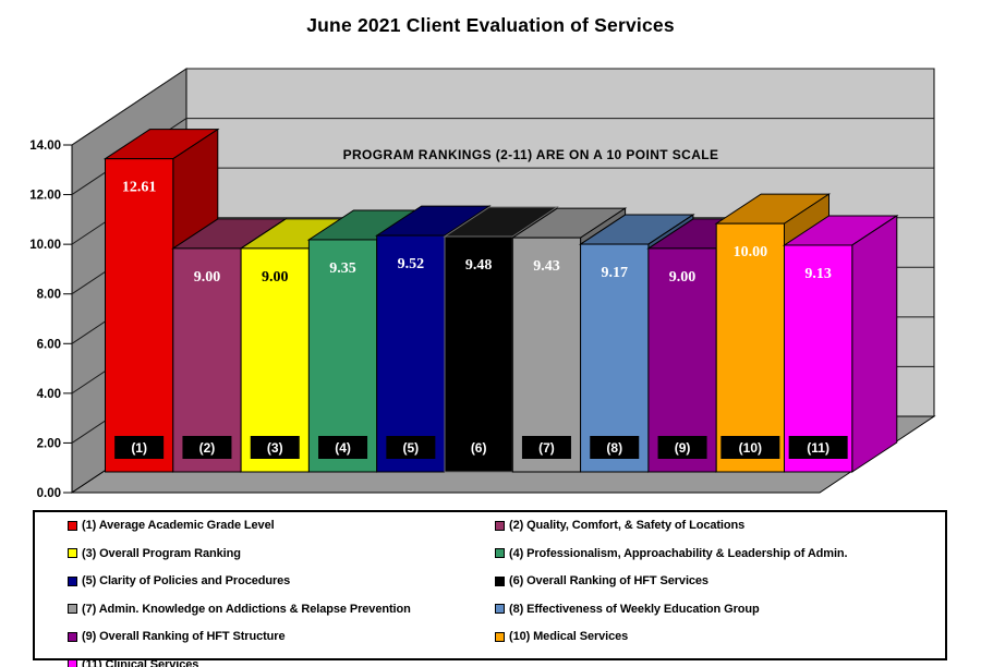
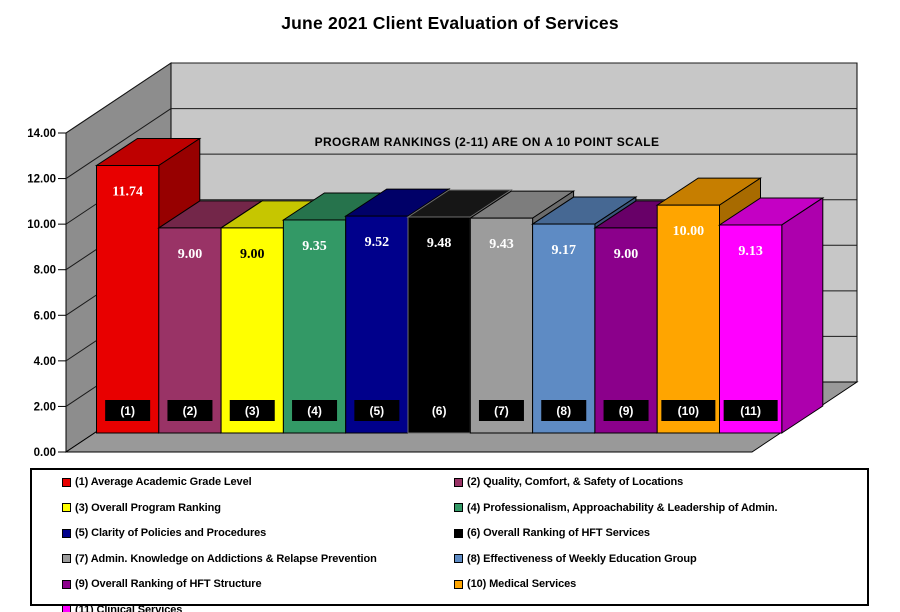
(1): 12.61 -> 11.74
